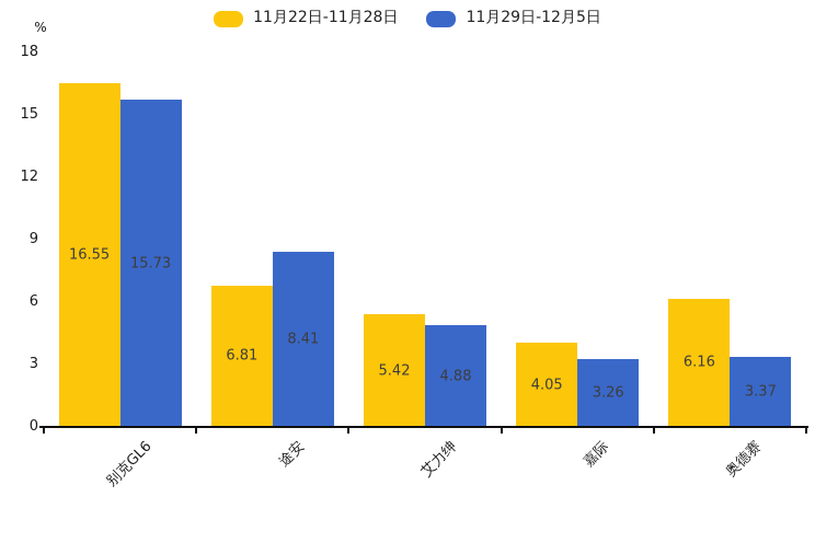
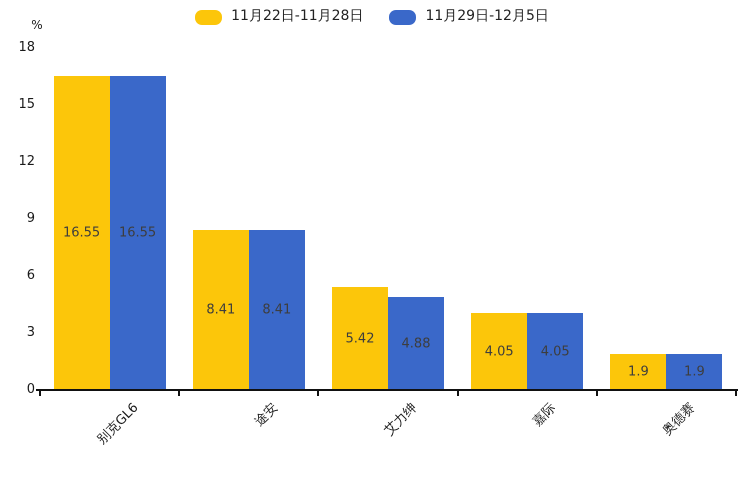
11月29日-12月5日/别克GL6: 15.73 -> 16.55
11月22日-11月28日/途安: 6.81 -> 8.41
11月29日-12月5日/嘉际: 3.26 -> 4.05
11月22日-11月28日/奥德赛: 6.16 -> 1.9
11月29日-12月5日/奥德赛: 3.37 -> 1.9
